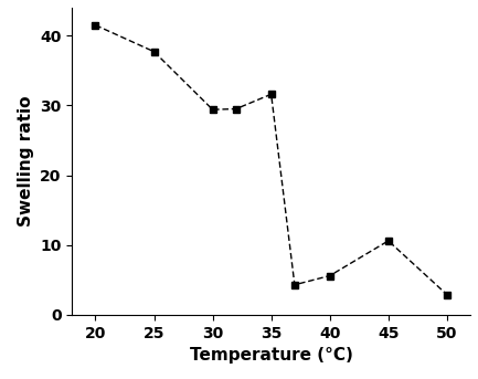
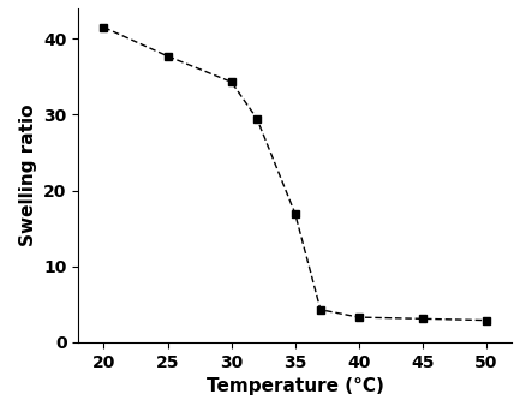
30: 29.4 -> 34.3
35: 31.6 -> 17.0
40: 5.6 -> 3.3
45: 10.6 -> 3.1
